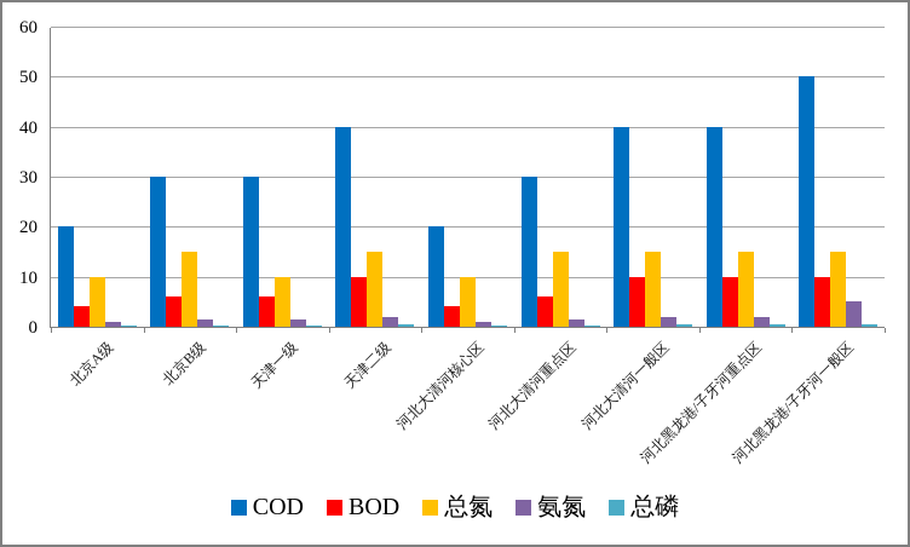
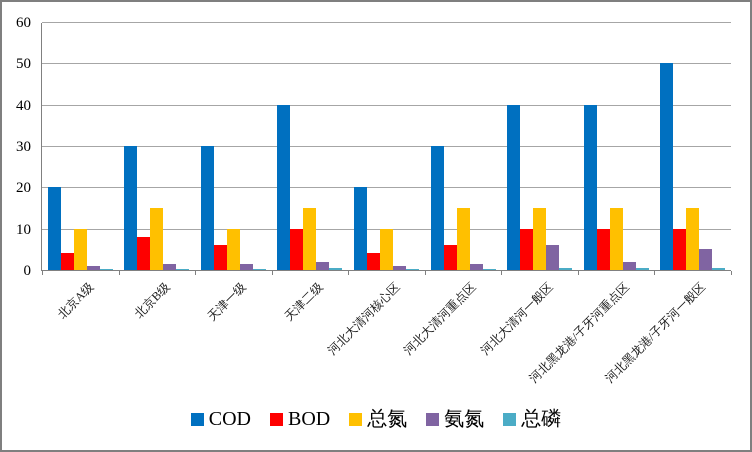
BOD/北京B级: 6 -> 8
氨氮/河北大清河一般区: 2 -> 6
